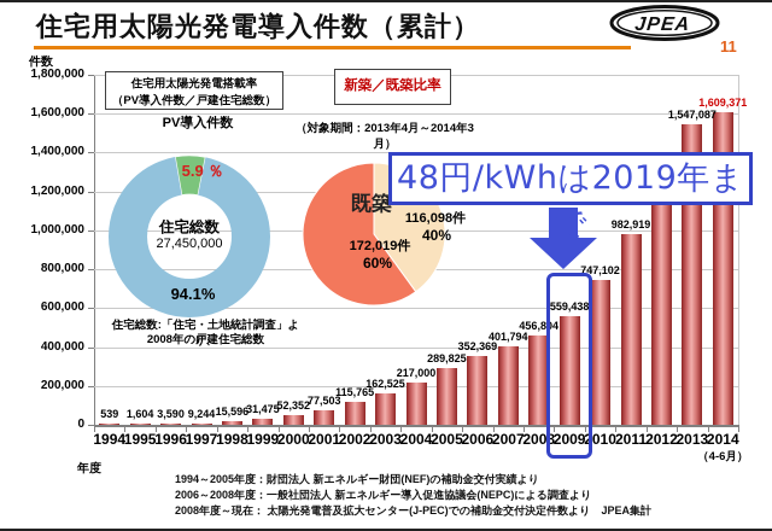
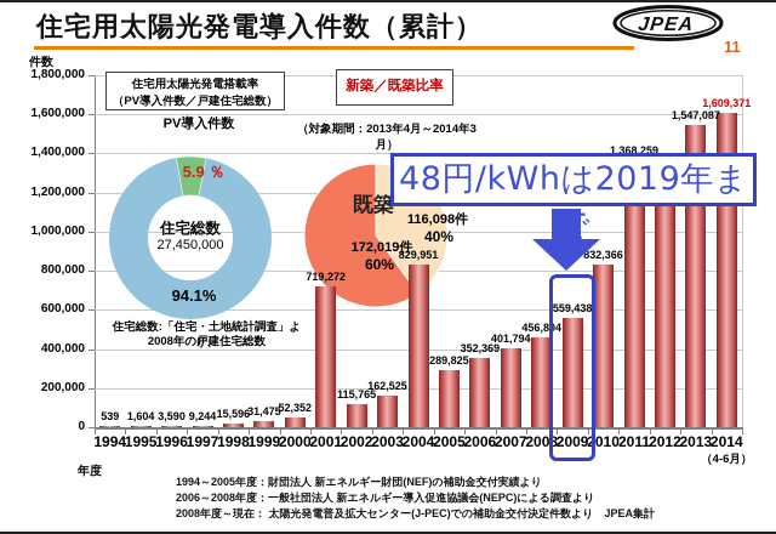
2001: 77,503 -> 719,272
2004: 217,000 -> 829,951
2010: 747,102 -> 832,366
2011: 982,919 -> 1,368,259
